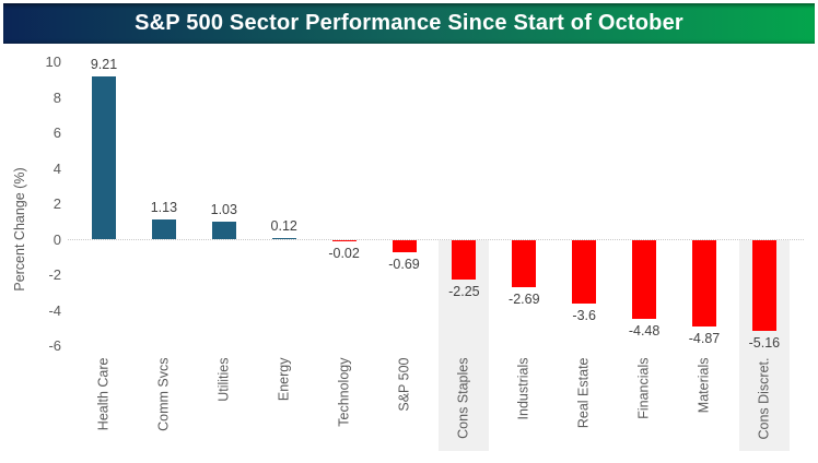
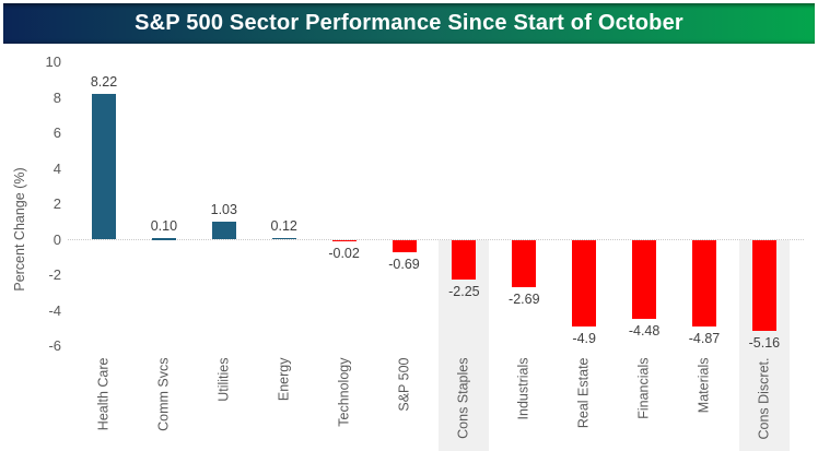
Health Care: 9.21 -> 8.22
Comm Svcs: 1.13 -> 0.10
Real Estate: -3.6 -> -4.9
